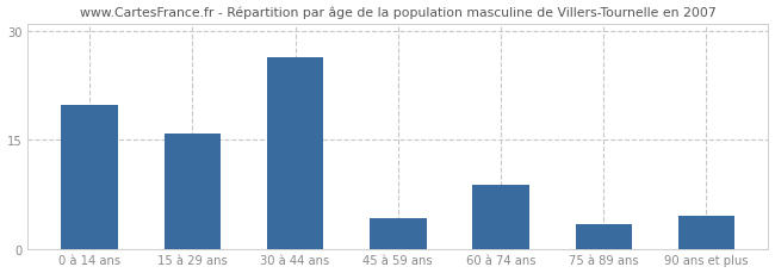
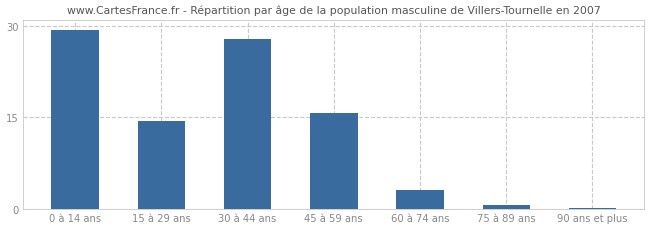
0 à 14 ans: 19.8 -> 29.3
15 à 29 ans: 15.8 -> 14.4
30 à 44 ans: 26.4 -> 27.8
45 à 59 ans: 4.2 -> 15.7
60 à 74 ans: 8.8 -> 3.0
75 à 89 ans: 3.4 -> 0.6
90 ans et plus: 4.6 -> 0.1
